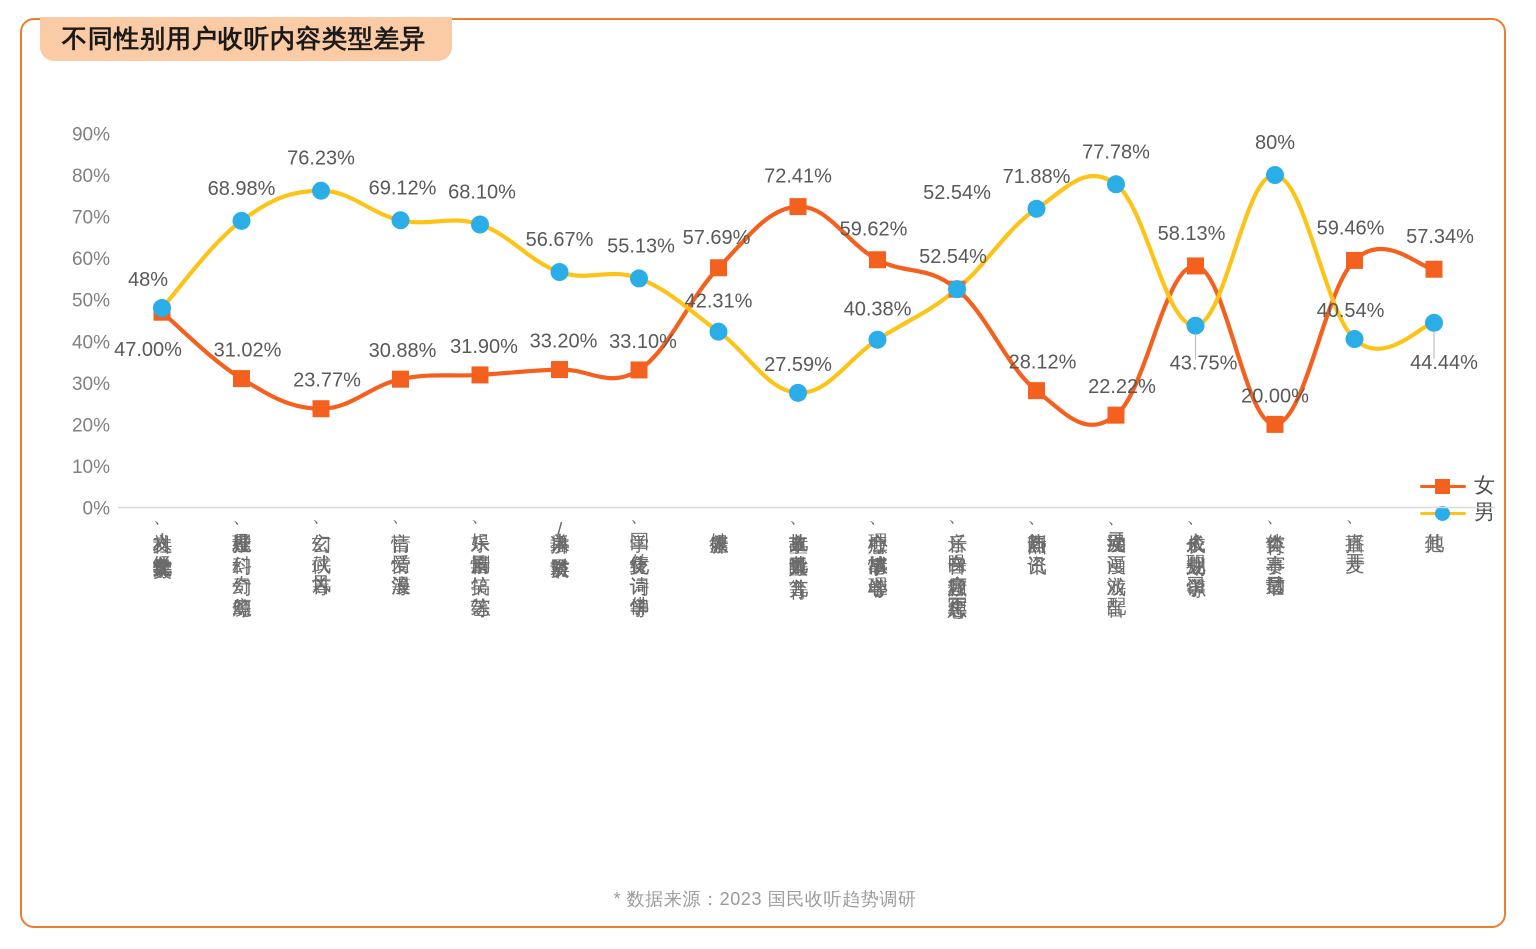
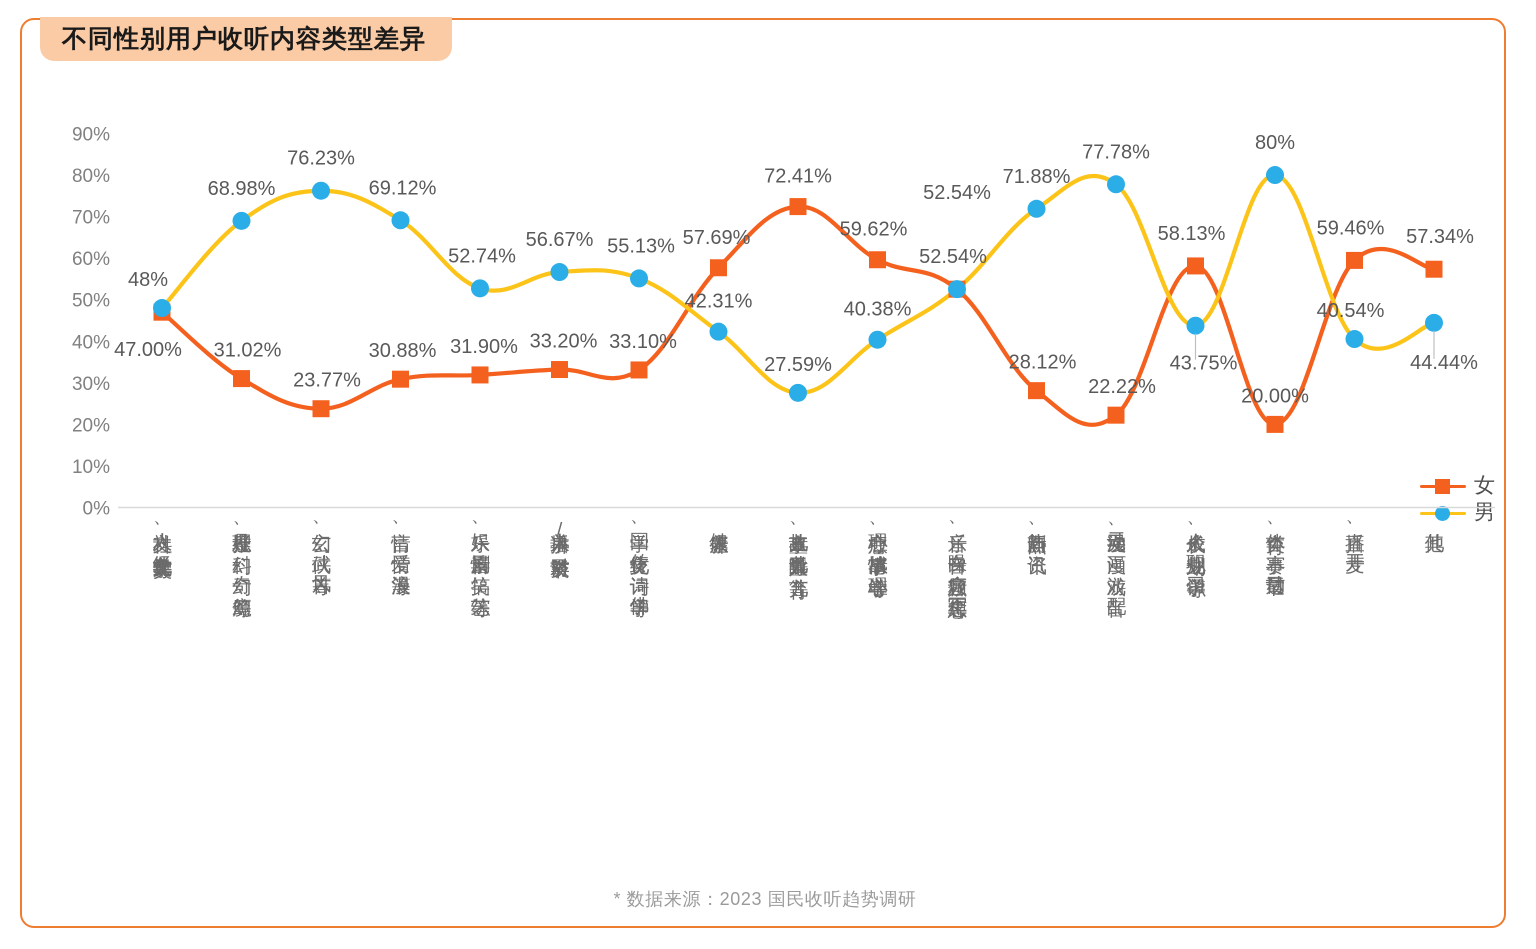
男/娱乐、情景喜剧、搞笑、综艺等: 68.10% -> 52.74%
